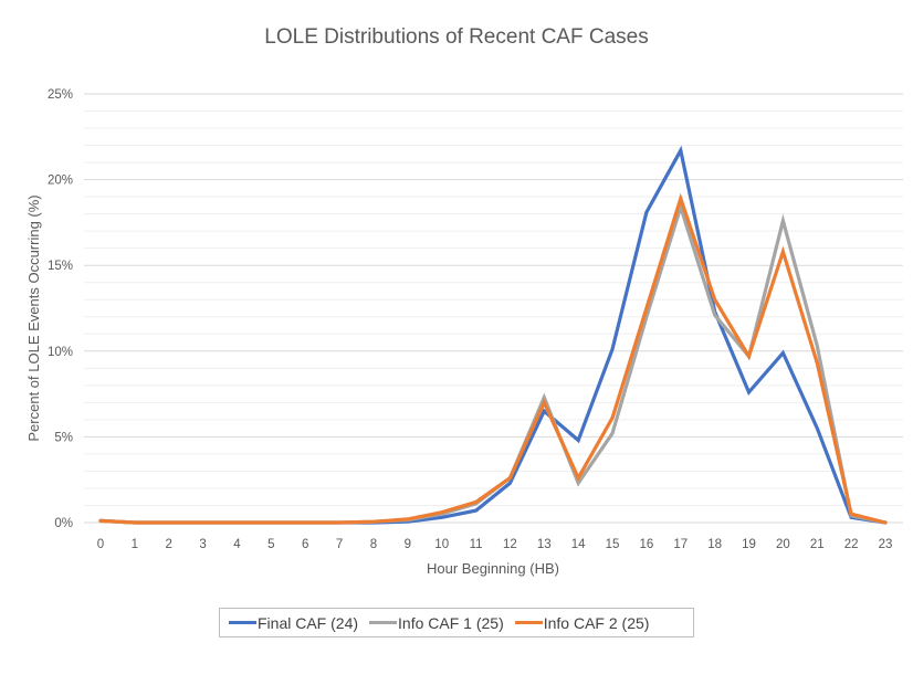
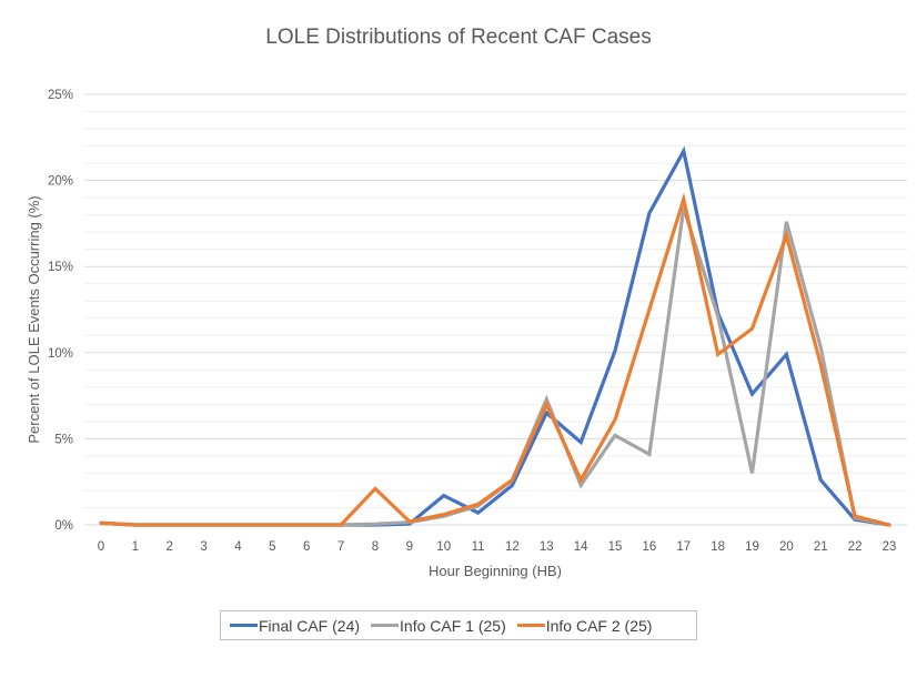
Info CAF 2 (25)/8: 0.1% -> 2.1%
Final CAF (24)/10: 0.3% -> 1.7%
Info CAF 1 (25)/16: 12.0% -> 4.1%
Info CAF 2 (25)/18: 13.0% -> 9.9%
Info CAF 1 (25)/19: 9.7% -> 3.0%
Info CAF 2 (25)/19: 9.7% -> 11.4%
Info CAF 2 (25)/20: 15.8% -> 16.8%
Final CAF (24)/21: 5.5% -> 2.6%
